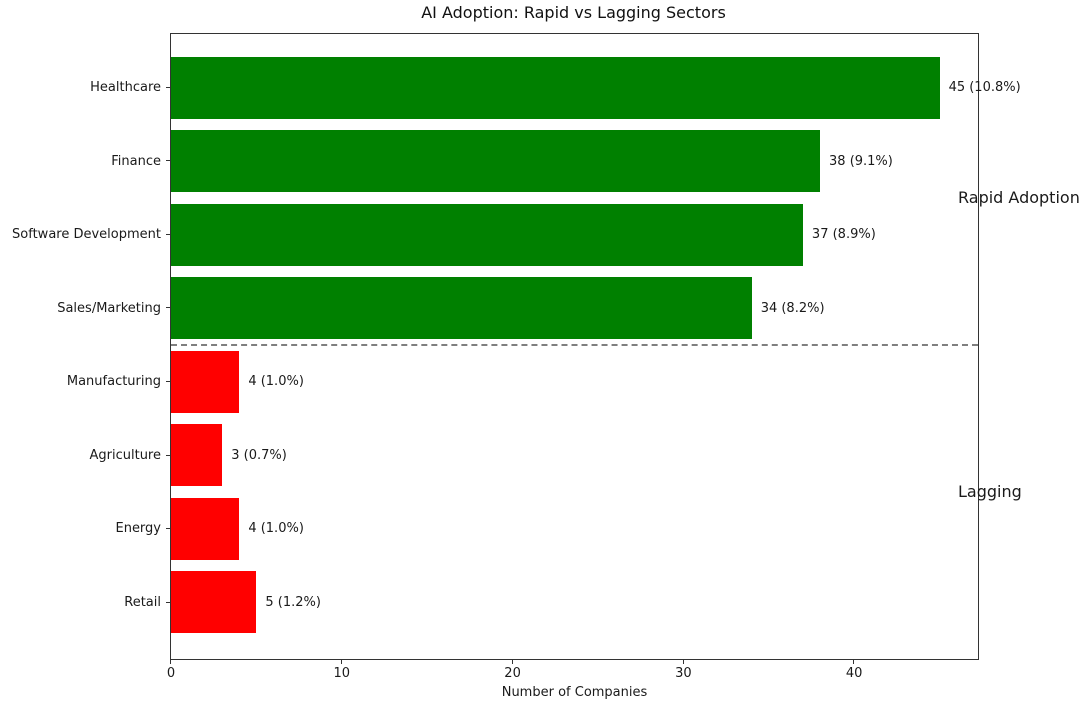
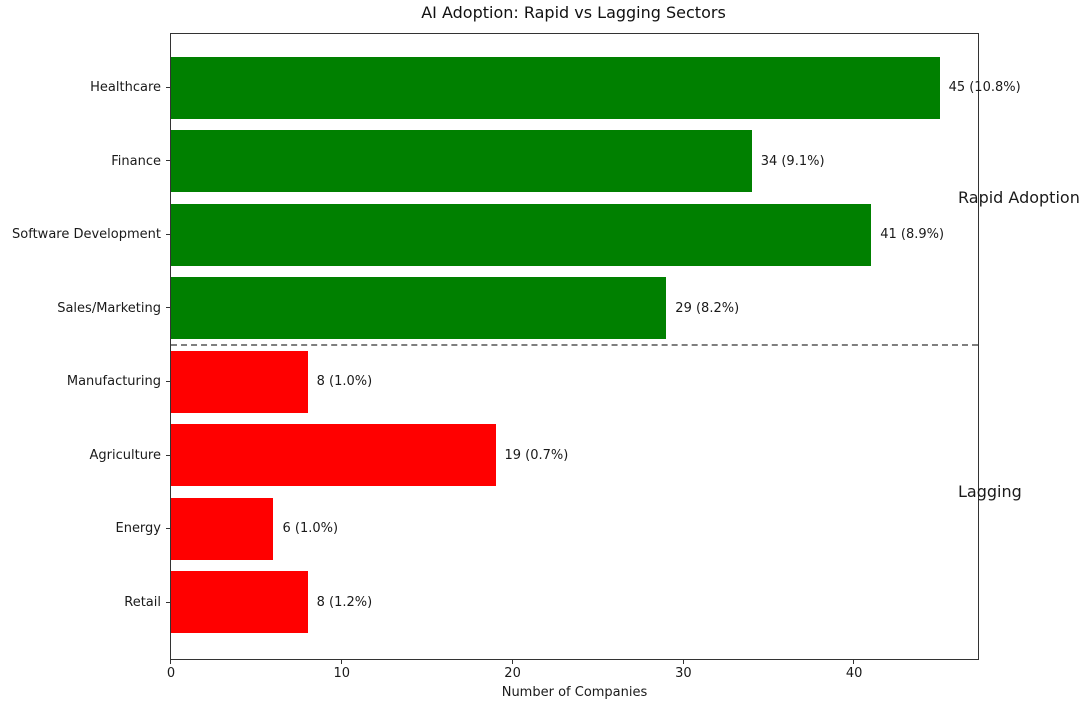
Finance: 38 -> 34
Software Development: 37 -> 41
Sales/Marketing: 34 -> 29
Manufacturing: 4 -> 8
Agriculture: 3 -> 19
Energy: 4 -> 6
Retail: 5 -> 8
